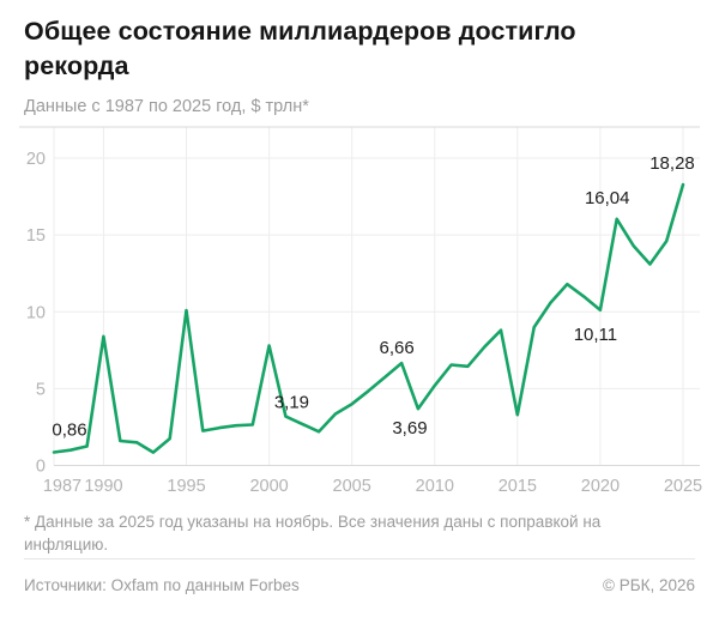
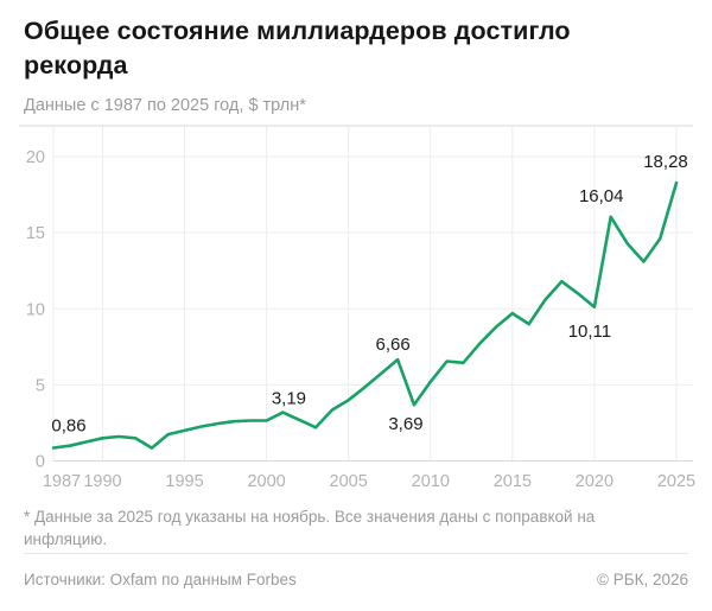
1990: 8.4 -> 1.5
1995: 10.1 -> 2.0
2000: 7.8 -> 2.6
2015: 3.3 -> 9.7
